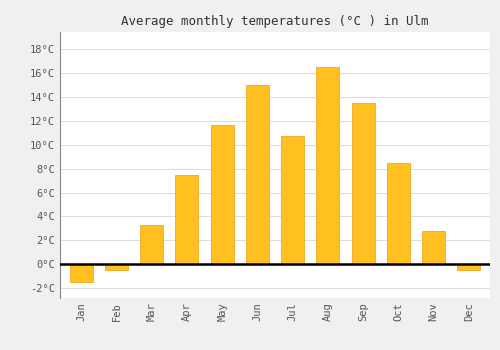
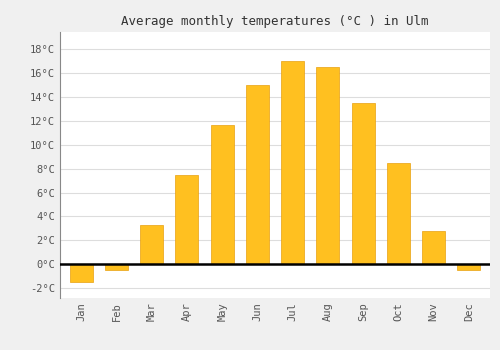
Jul: 10.7°C -> 17.0°C
